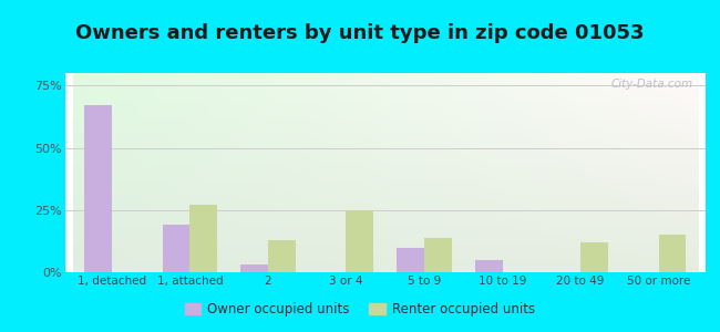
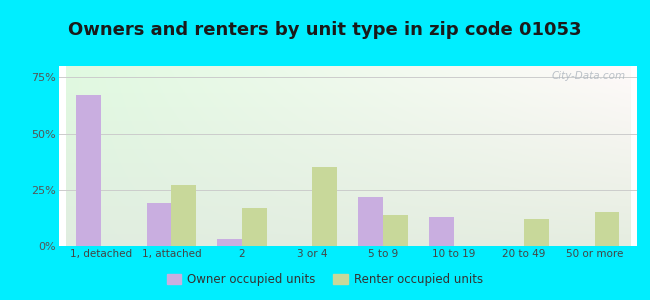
Renter occupied units/2: 13% -> 17%
Renter occupied units/3 or 4: 25% -> 35%
Owner occupied units/5 to 9: 10% -> 22%
Owner occupied units/10 to 19: 5% -> 13%
